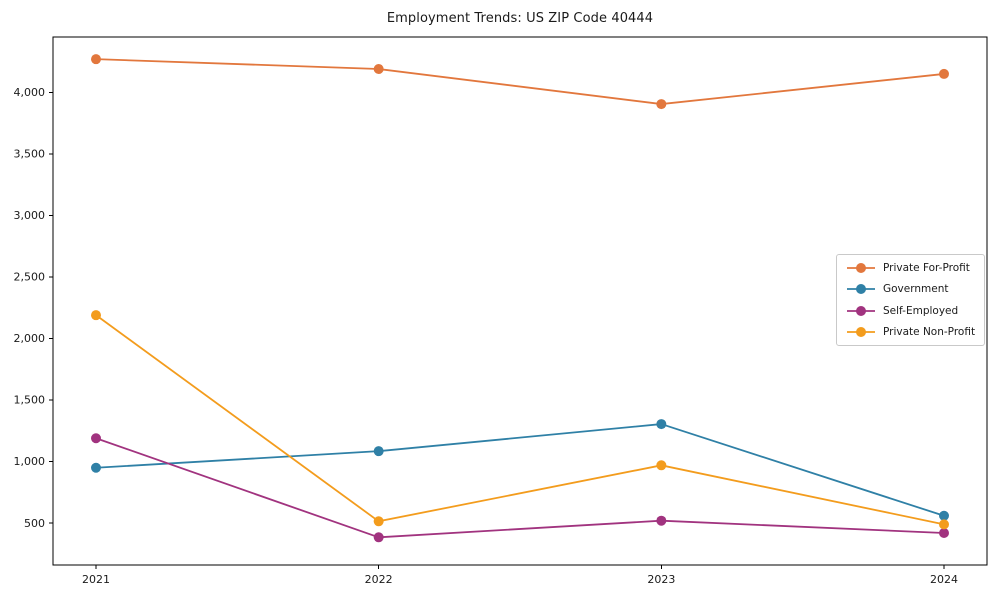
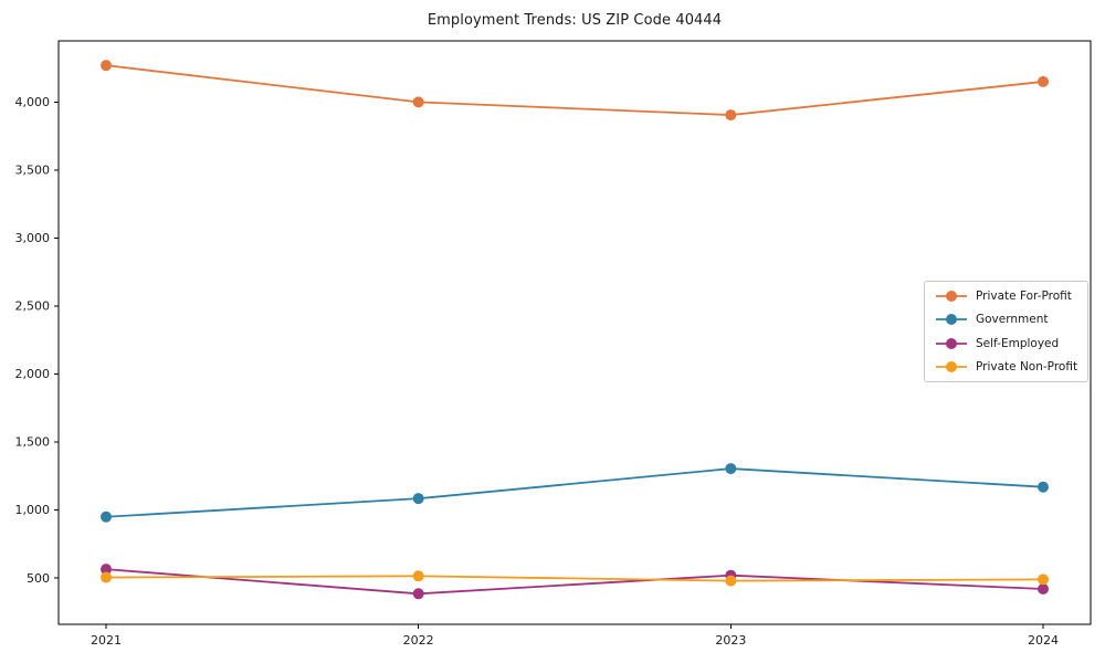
Self-Employed/2021: 1190 -> 560
Private Non-Profit/2021: 2190 -> 500
Private For-Profit/2022: 4190 -> 4000
Private Non-Profit/2023: 970 -> 480
Government/2024: 560 -> 1170
